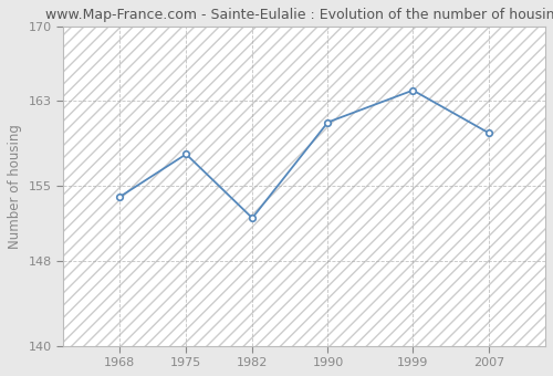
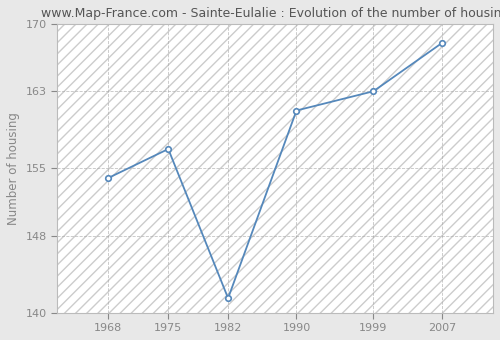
1975: 158.0 -> 157.0
1982: 152.0 -> 141.5
1999: 164.0 -> 163.0
2007: 160.0 -> 168.0
